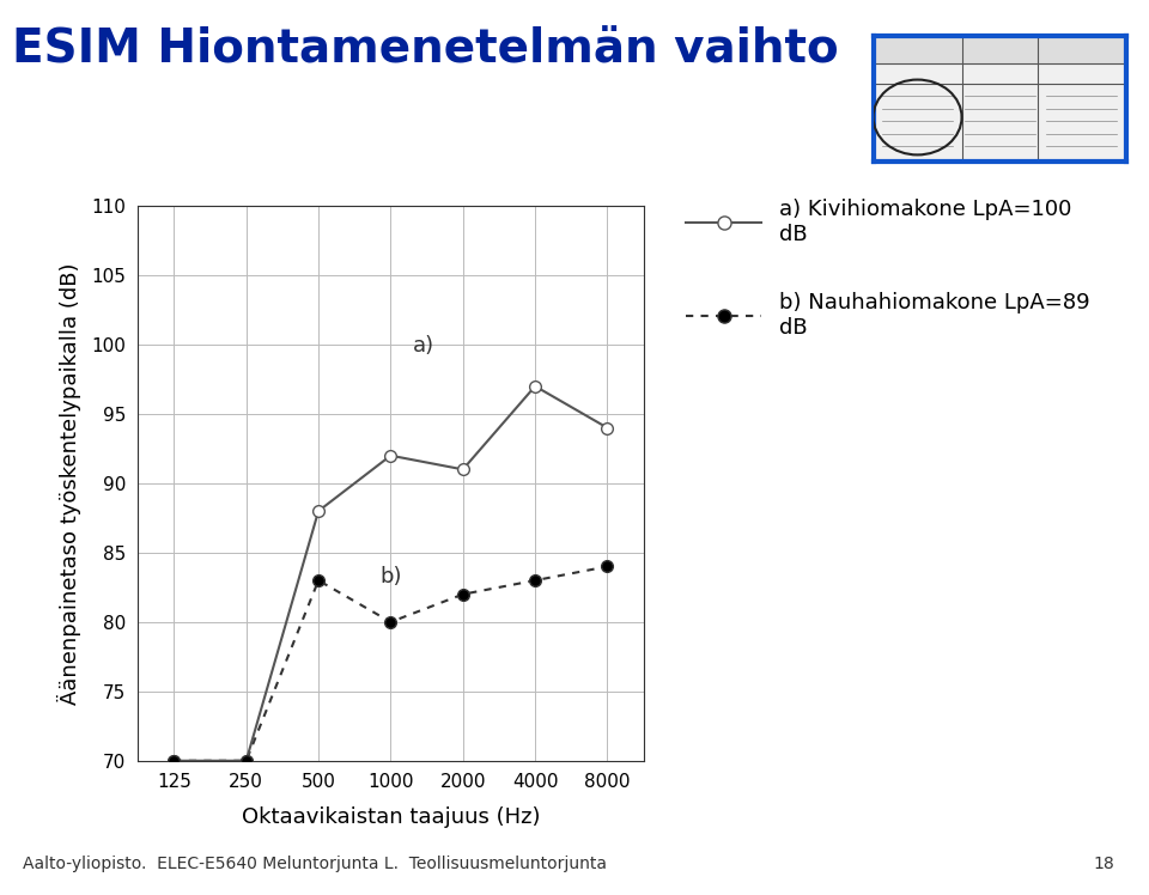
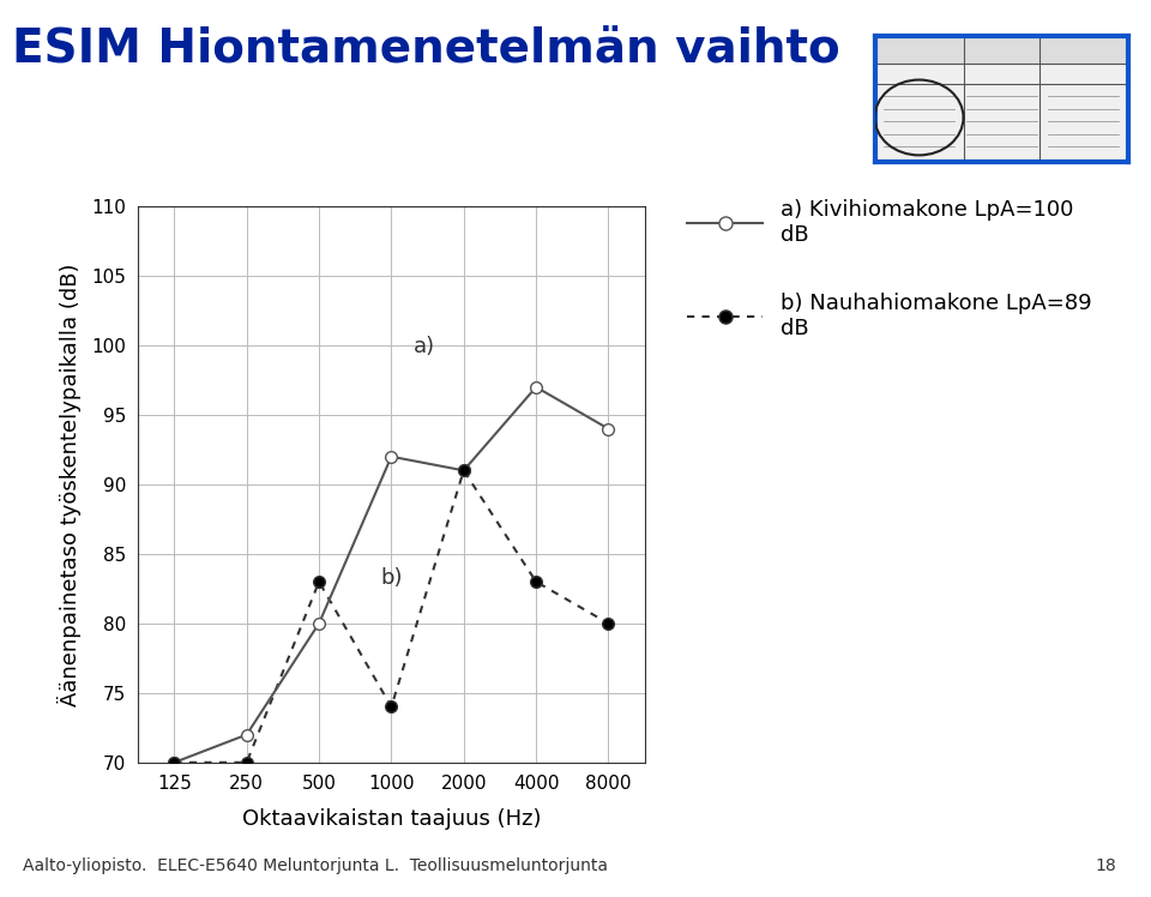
a) Kivihiomakone LpA=100 dB/250: 70 -> 72
a) Kivihiomakone LpA=100 dB/500: 88 -> 80
b) Nauhahiomakone LpA=89 dB/1000: 80 -> 74
b) Nauhahiomakone LpA=89 dB/2000: 82 -> 91
b) Nauhahiomakone LpA=89 dB/8000: 84 -> 80
